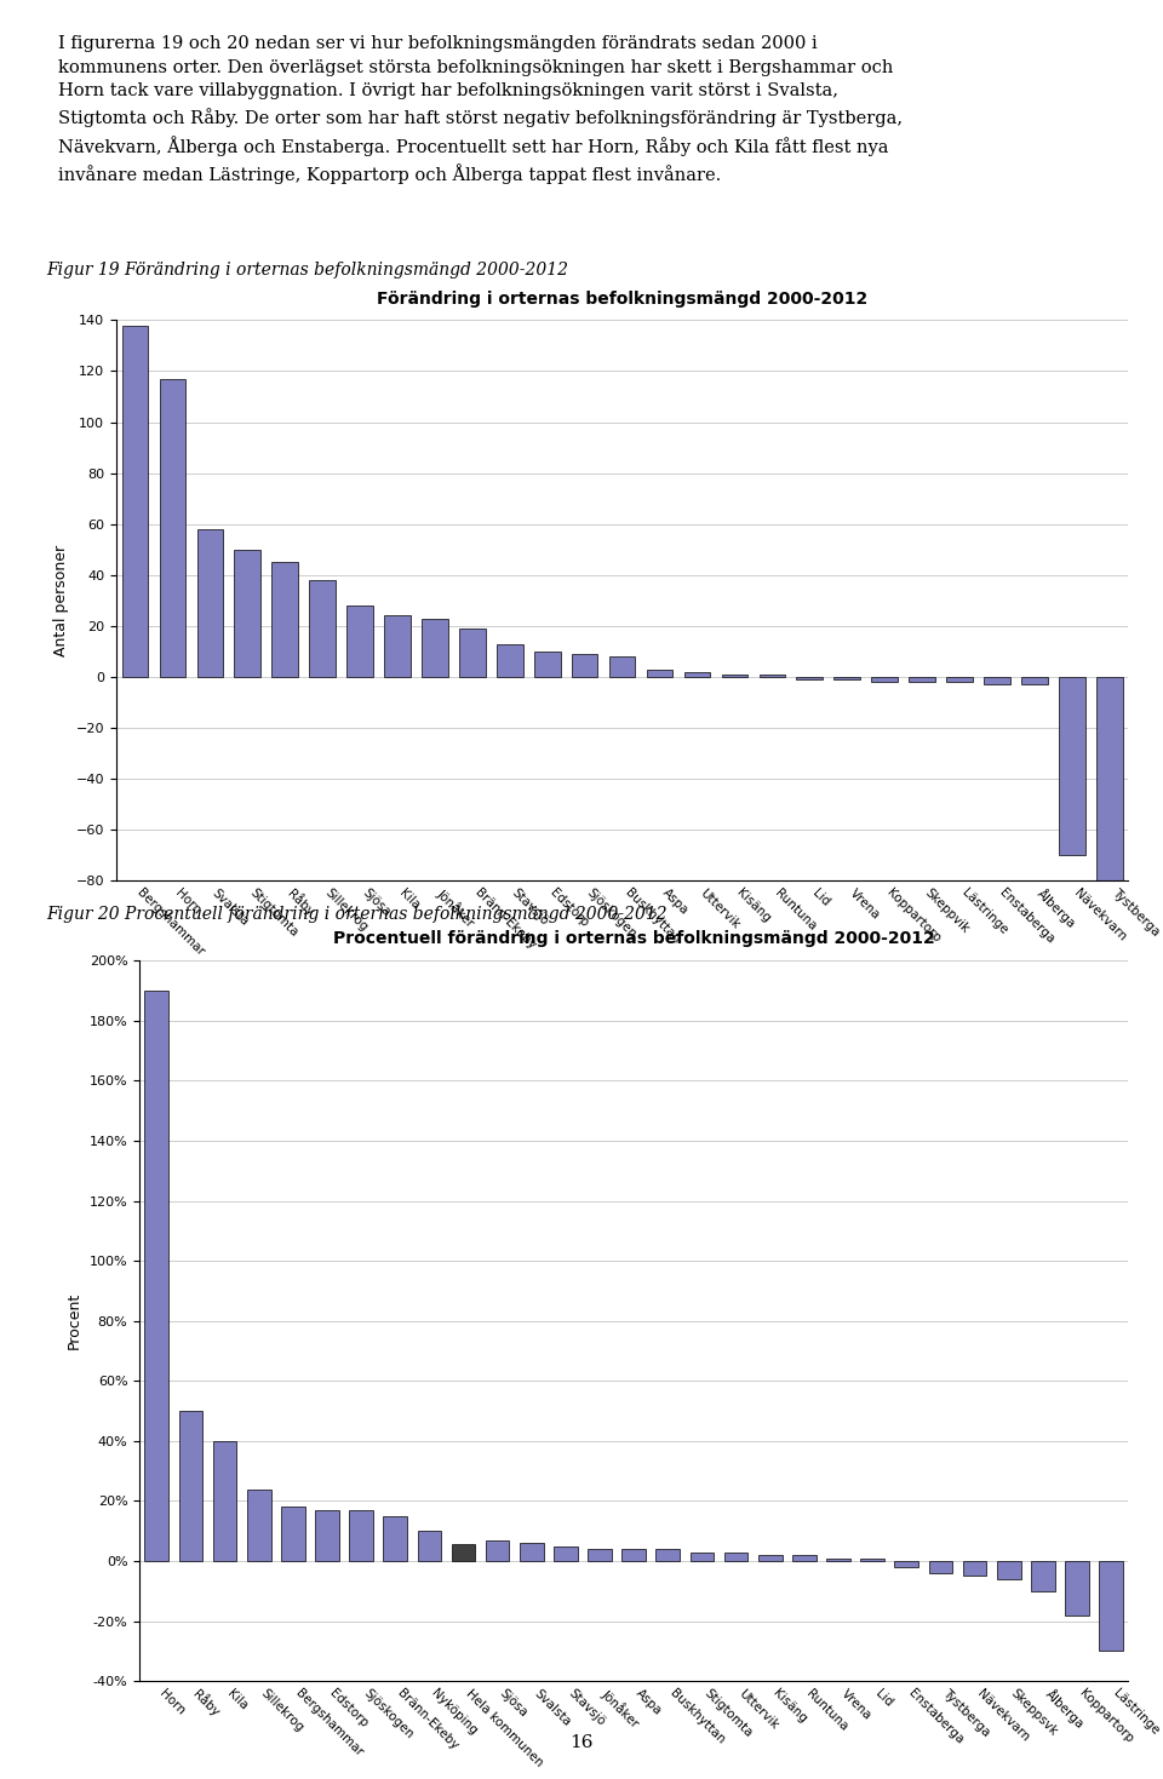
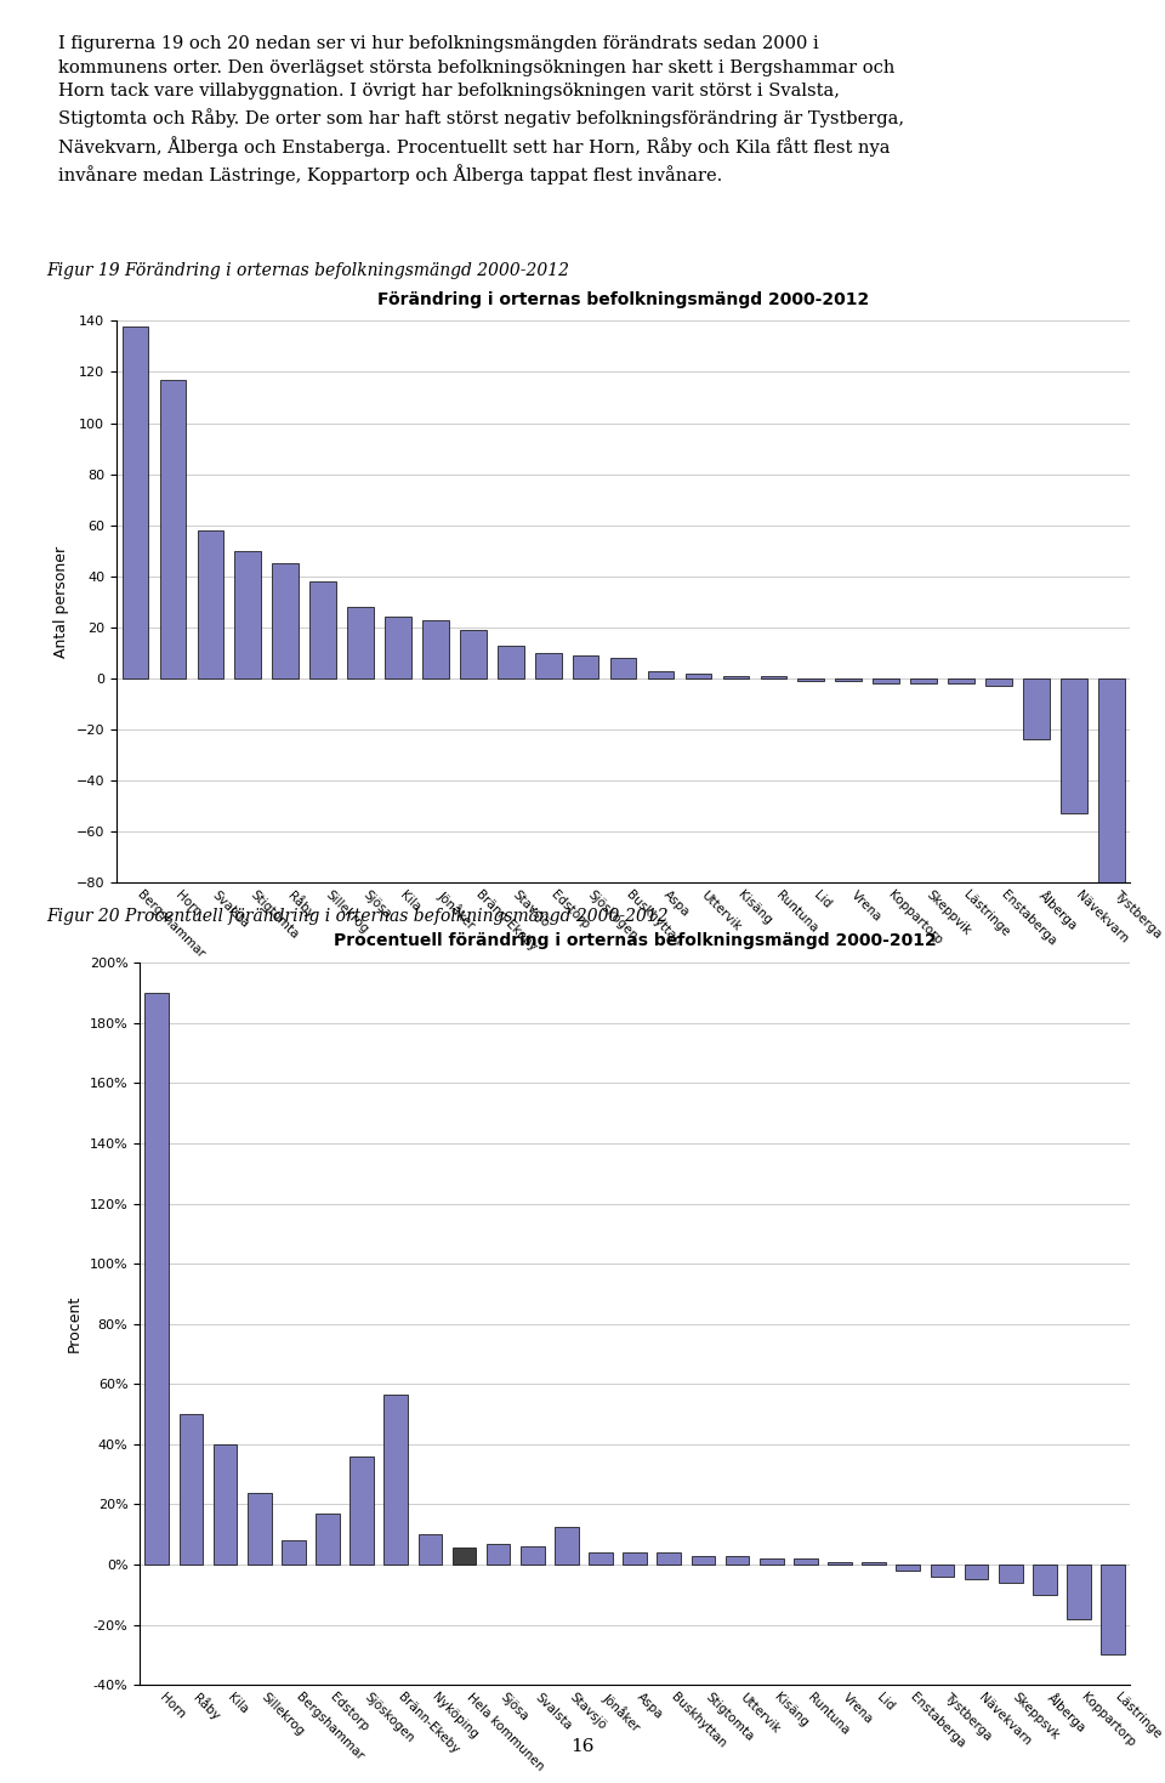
Förändring i orternas befolkningsmängd 2000-2012/Ålberga: -3 -> -24
Förändring i orternas befolkningsmängd 2000-2012/Nävekvarn: -70 -> -53
Procentuell förändring i orternas befolkningsmängd 2000-2012/Bergshammar: 18.0% -> 8.0%
Procentuell förändring i orternas befolkningsmängd 2000-2012/Sjöskogen: 17.0% -> 36.0%
Procentuell förändring i orternas befolkningsmängd 2000-2012/Bränn-Ekeby: 15.0% -> 56.5%
Procentuell förändring i orternas befolkningsmängd 2000-2012/Stavsjö: 5.0% -> 12.5%
